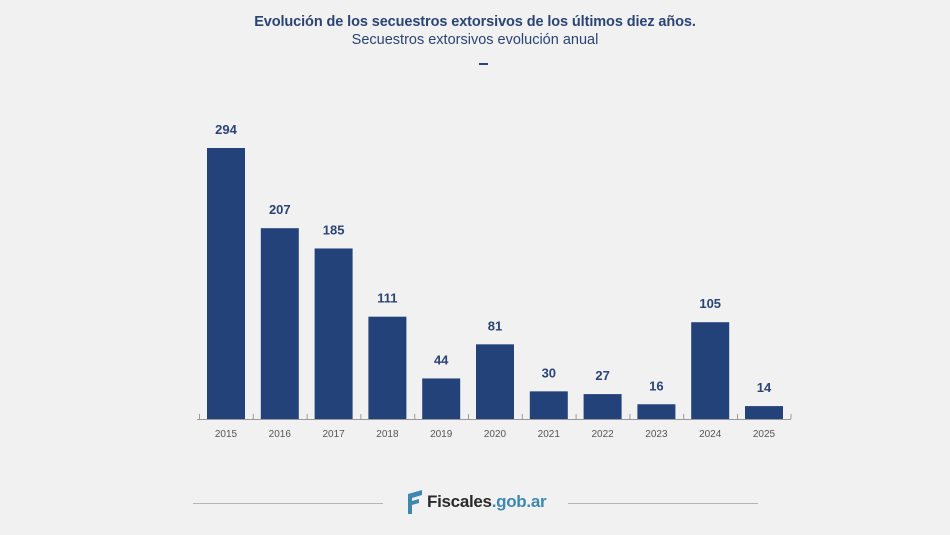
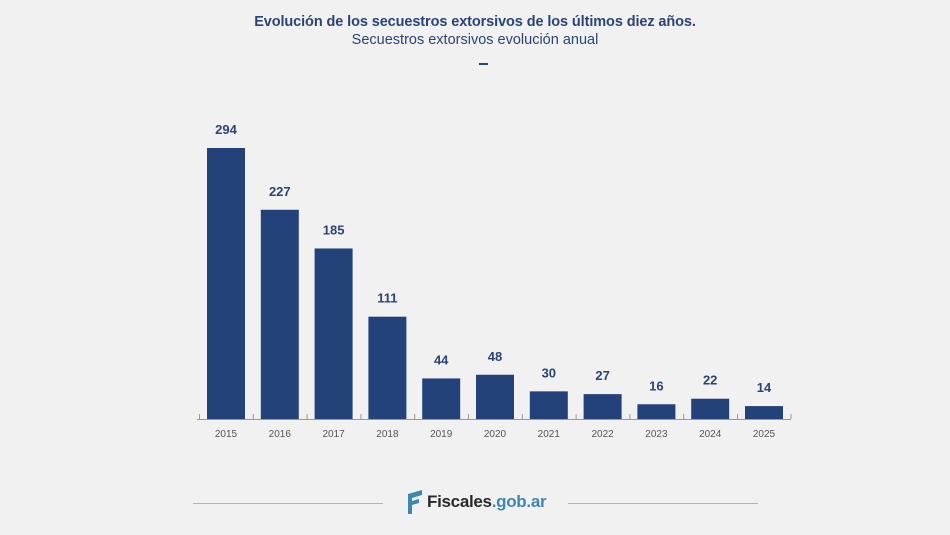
2016: 207 -> 227
2020: 81 -> 48
2024: 105 -> 22
